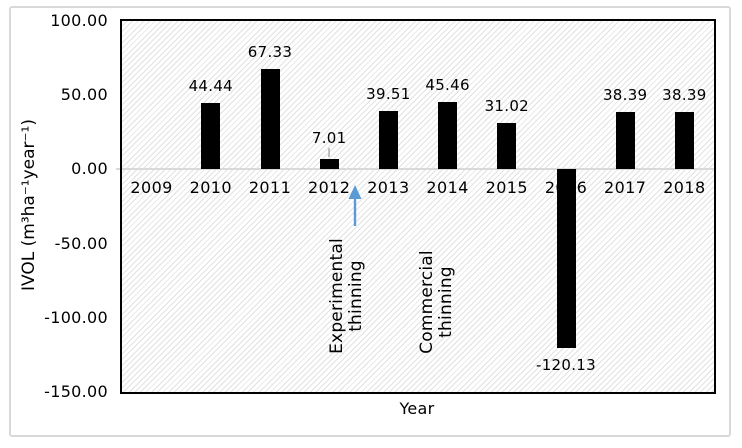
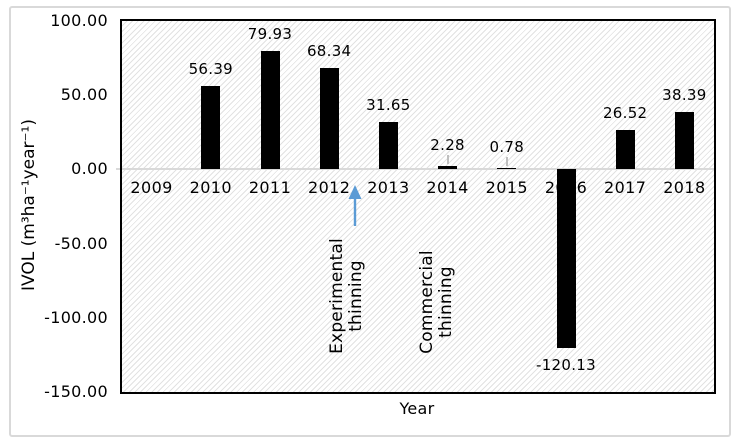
2010: 44.44 -> 56.39
2011: 67.33 -> 79.93
2012: 7.01 -> 68.34
2013: 39.51 -> 31.65
2014: 45.46 -> 2.28
2015: 31.02 -> 0.78
2017: 38.39 -> 26.52
